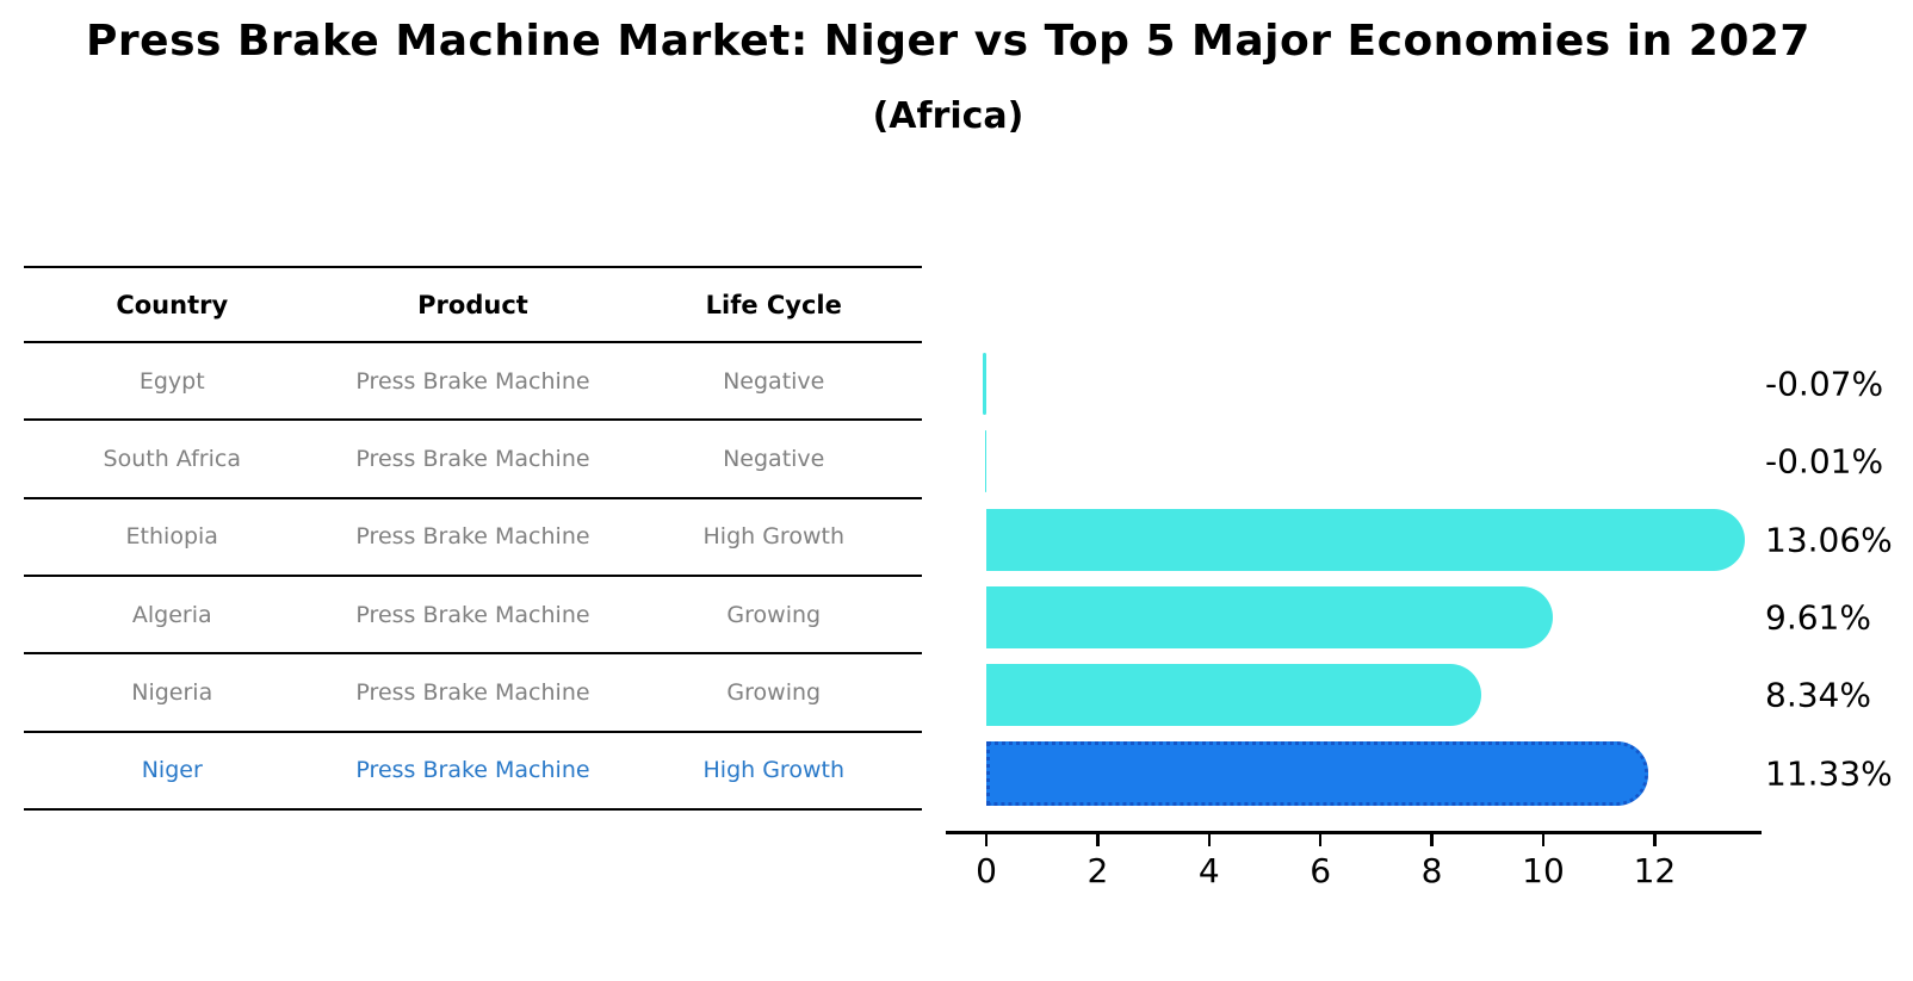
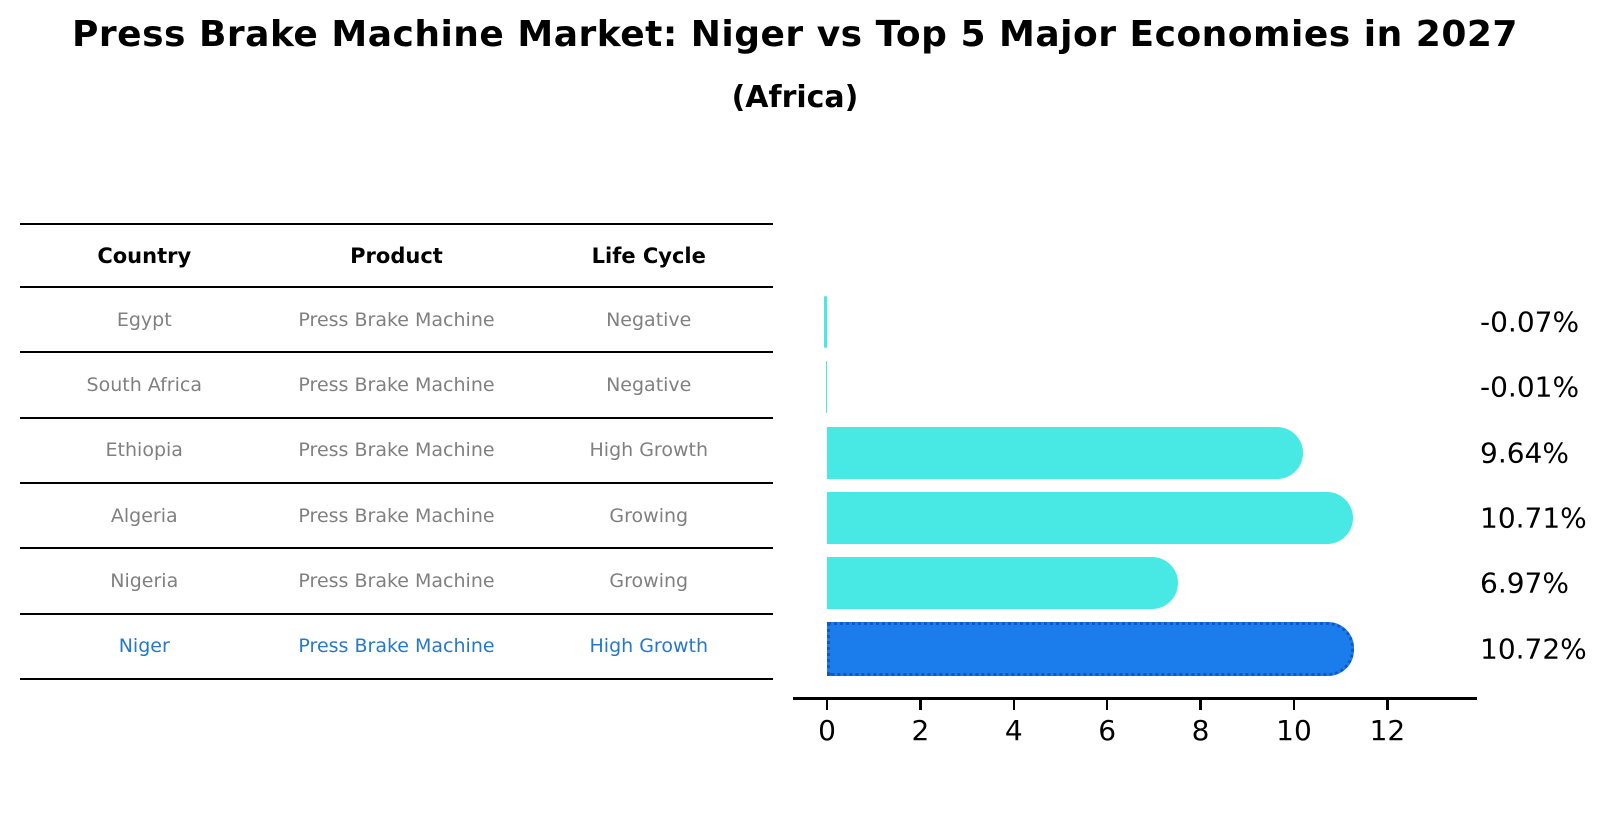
Ethiopia: 13.06% -> 9.64%
Algeria: 9.61% -> 10.71%
Nigeria: 8.34% -> 6.97%
Niger: 11.33% -> 10.72%
